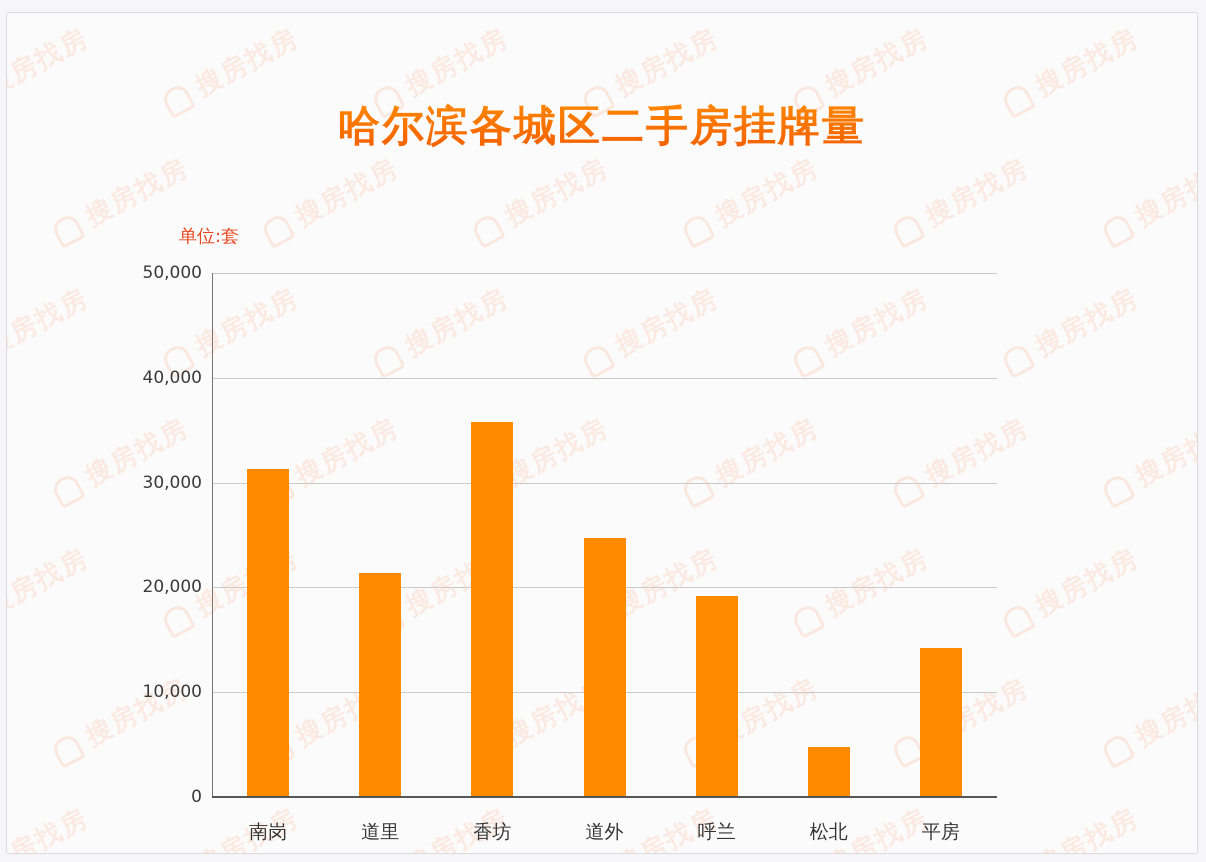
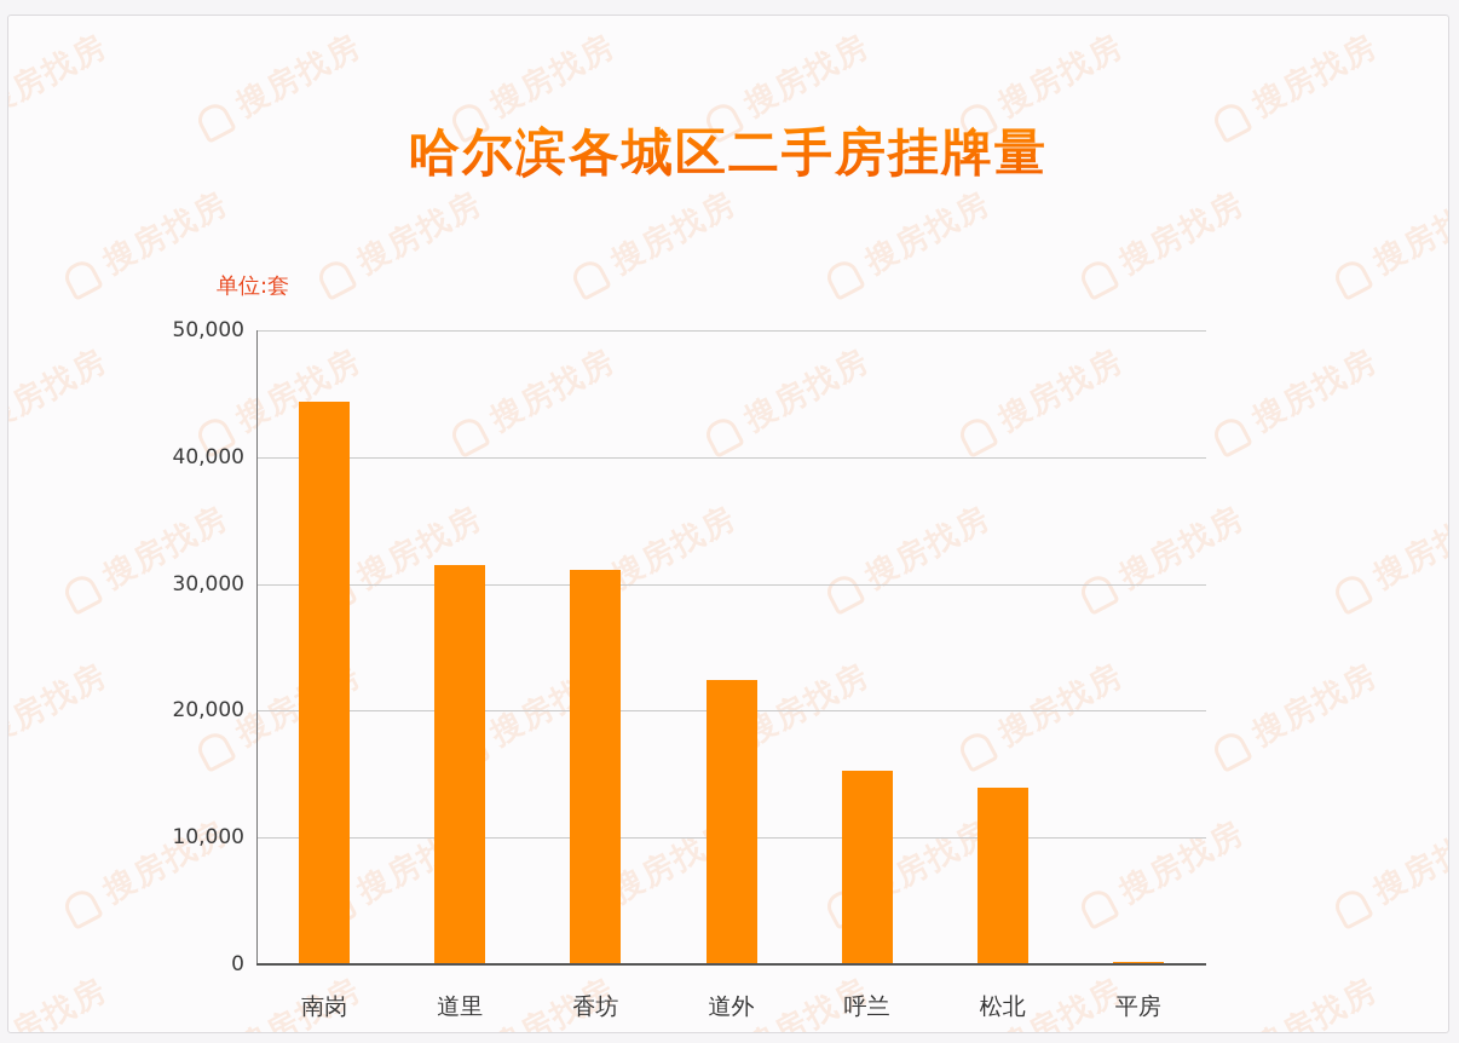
南岗: 31300 -> 44400
道里: 21400 -> 31500
香坊: 35800 -> 31100
道外: 24700 -> 22400
呼兰: 19200 -> 15300
松北: 4800 -> 13900
平房: 14200 -> 200
